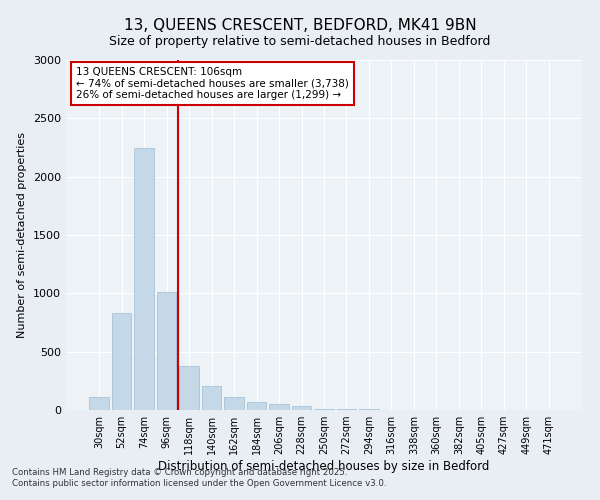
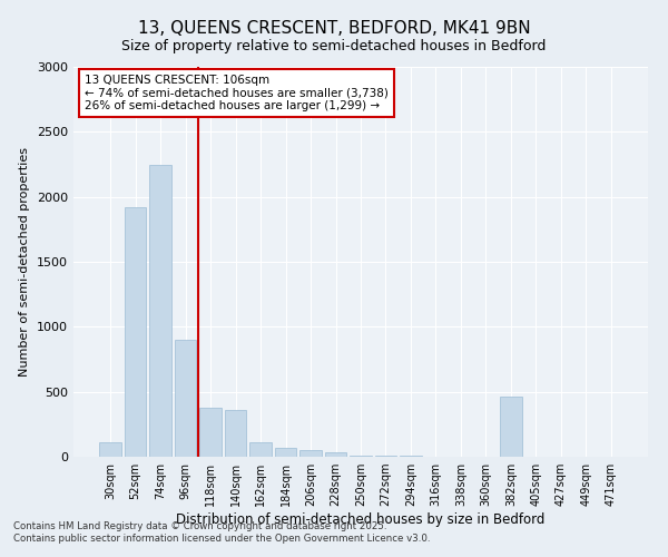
52sqm: 830 -> 1920
96sqm: 1010 -> 900
140sqm: 210 -> 360
382sqm: 0 -> 460
